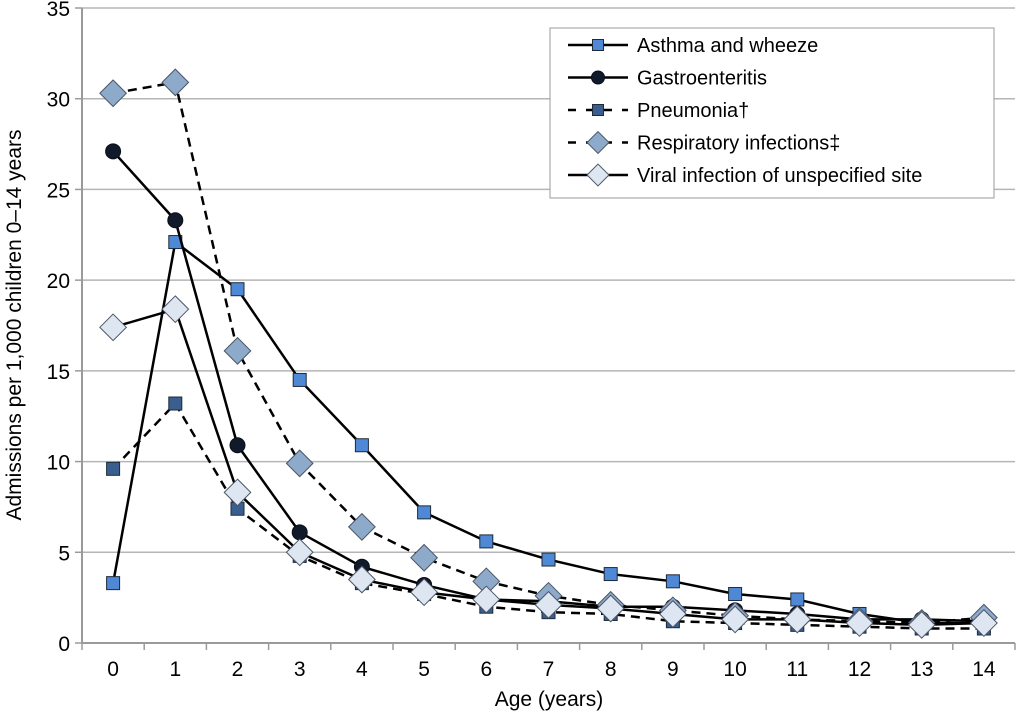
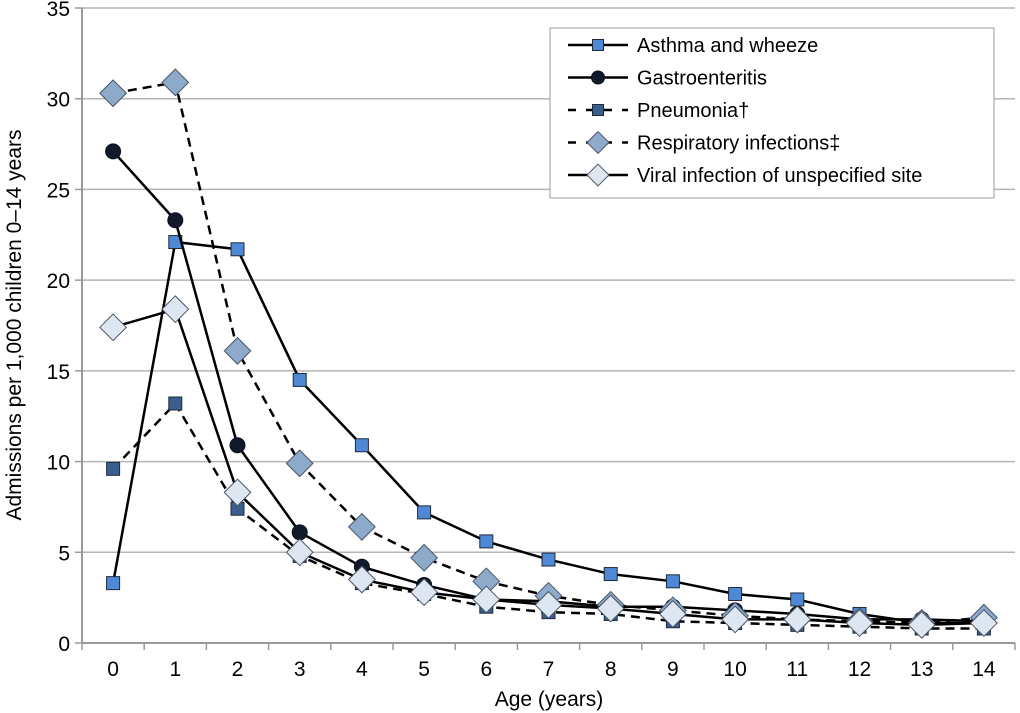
Asthma and wheeze/2: 19.5 -> 21.7
